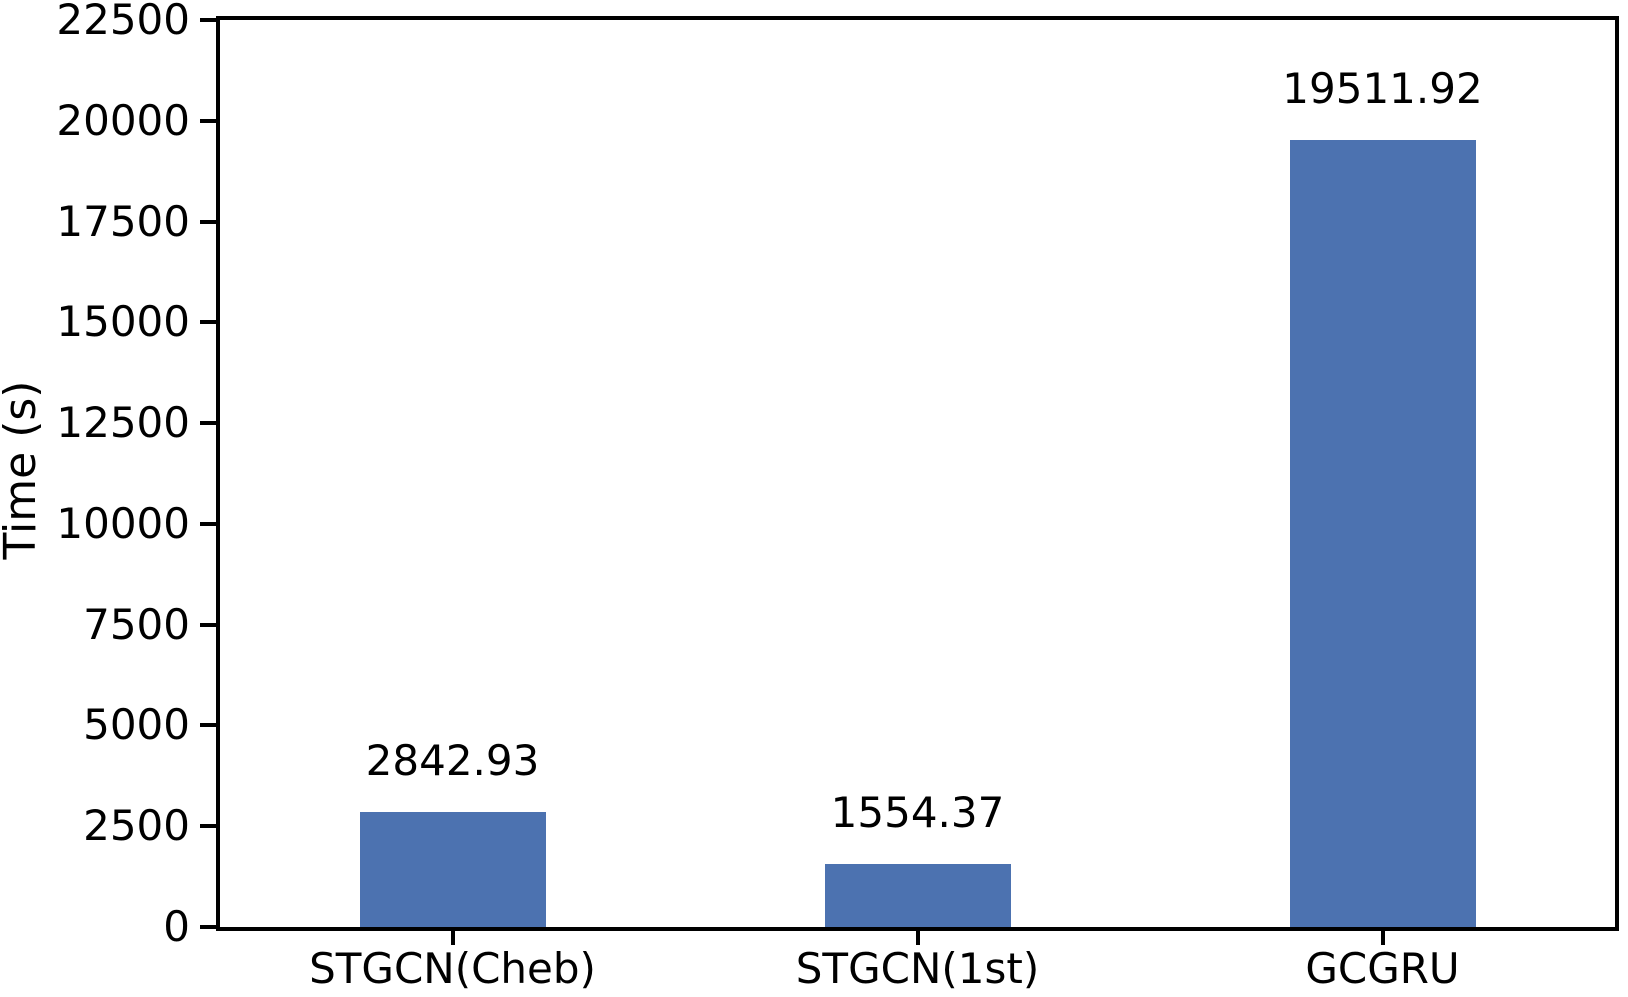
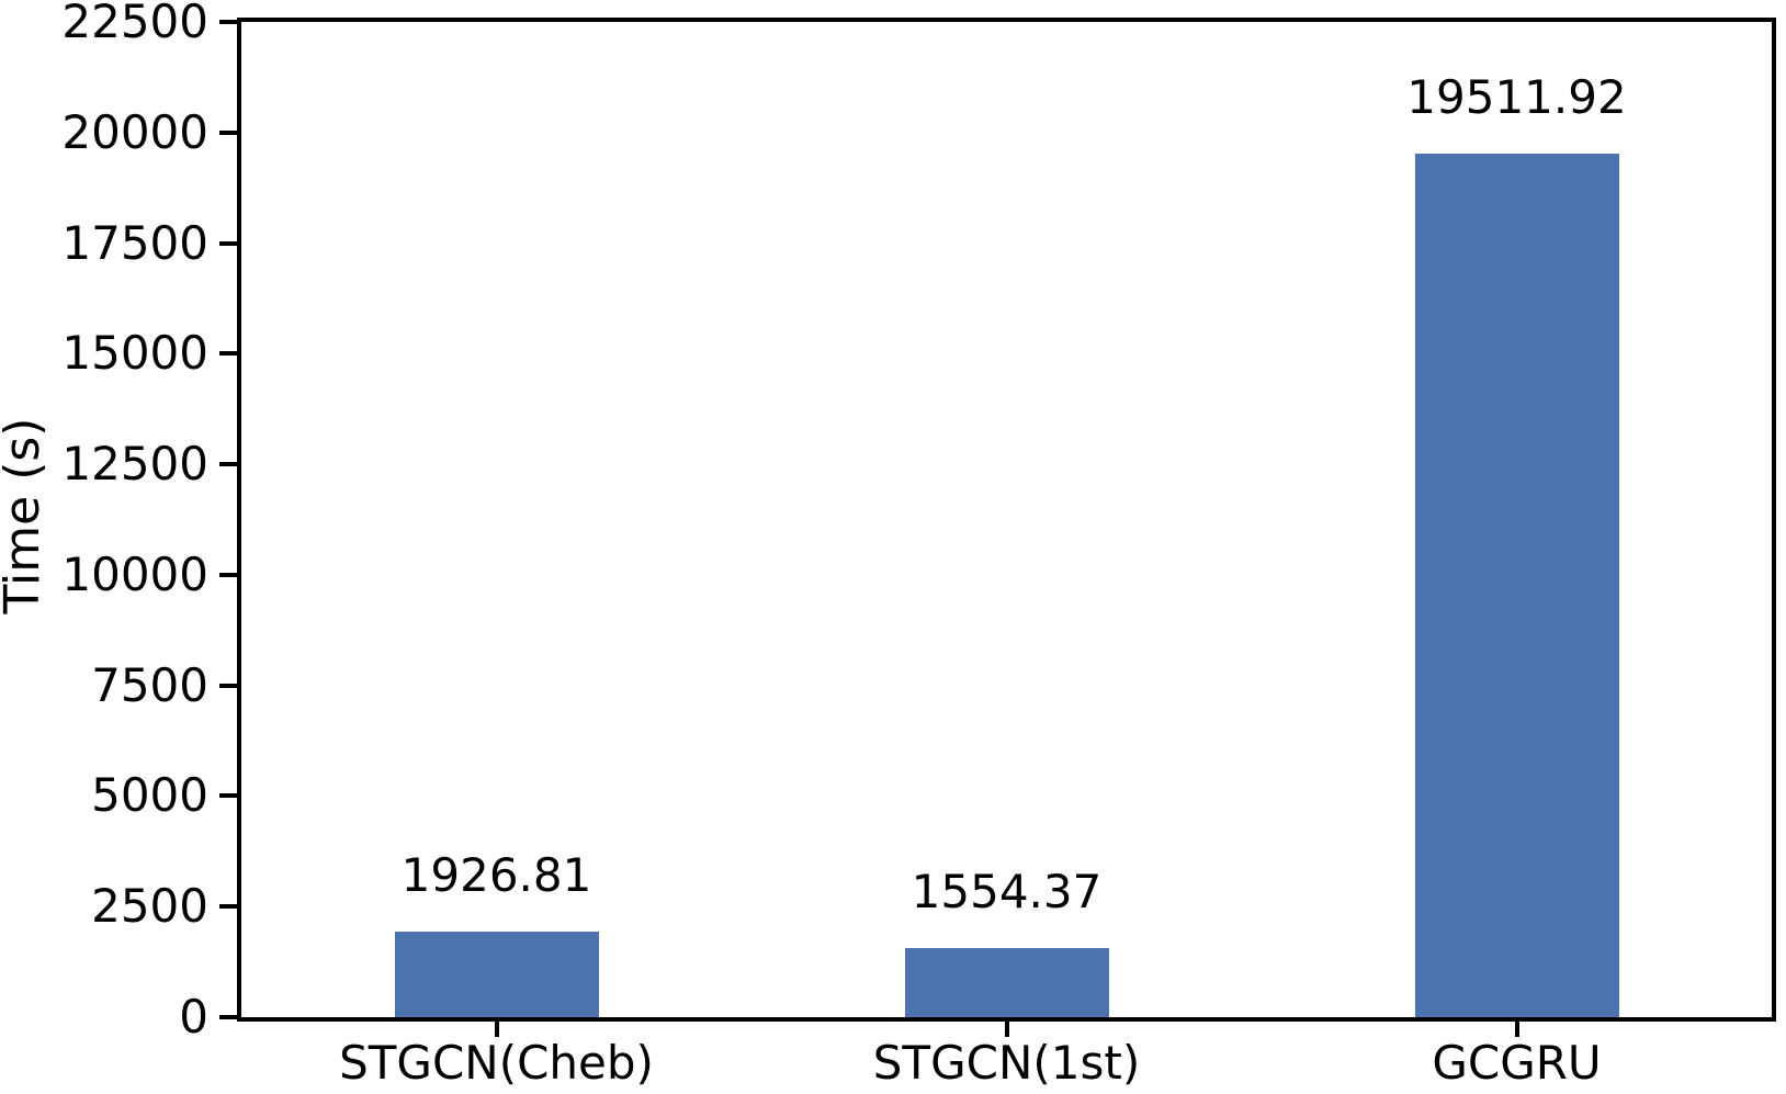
STGCN(Cheb): 2842.93 -> 1926.81
